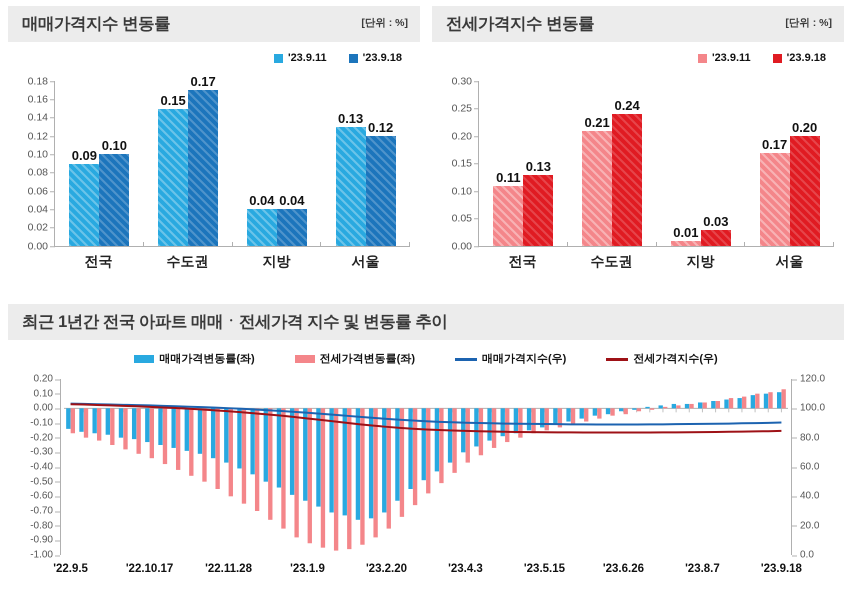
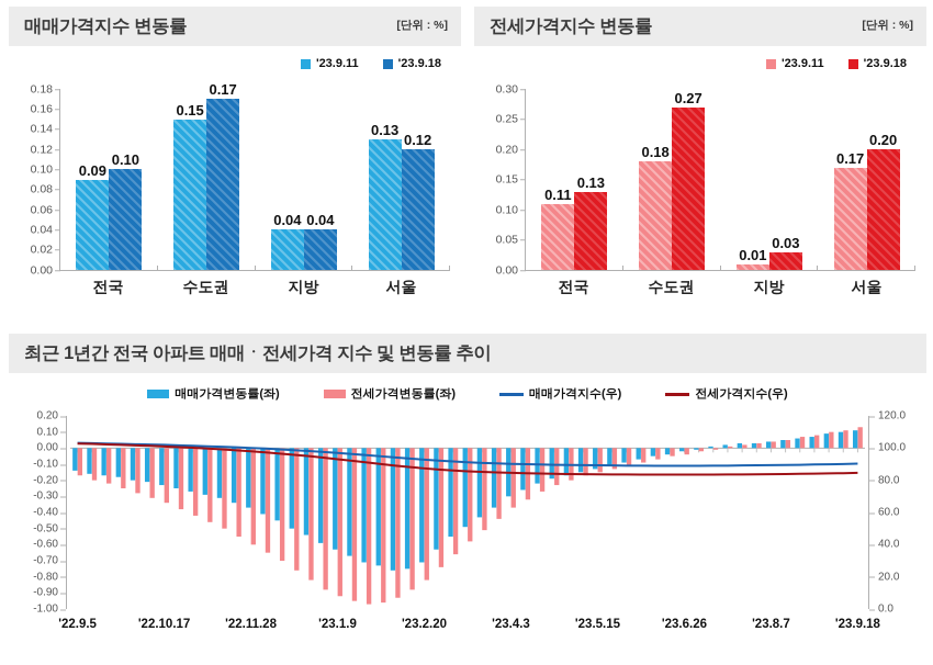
전세가격지수 변동률/'23.9.11/수도권: 0.21 -> 0.18
전세가격지수 변동률/'23.9.18/수도권: 0.24 -> 0.27
